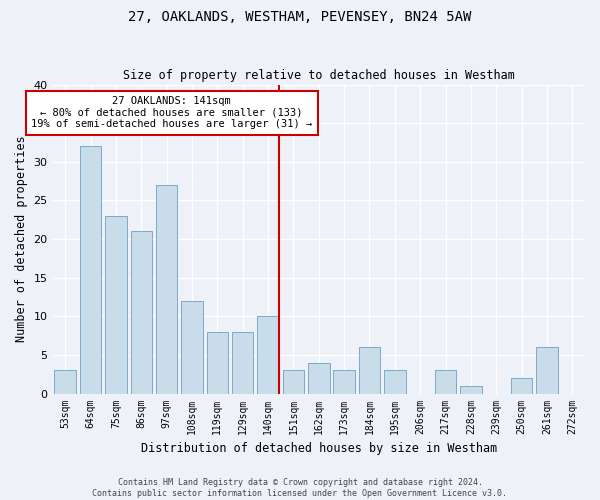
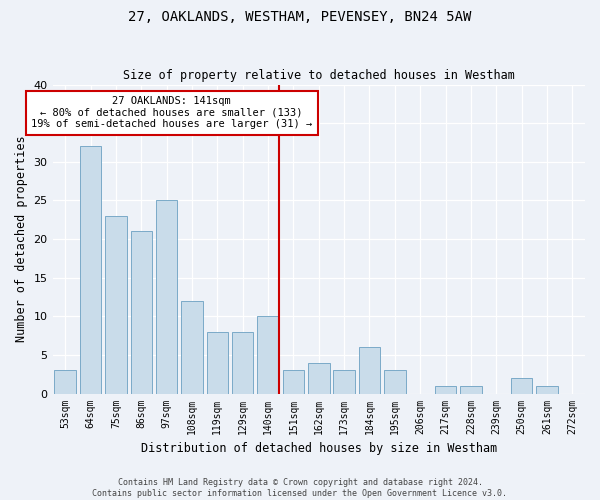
97sqm: 27 -> 25
217sqm: 3 -> 1
261sqm: 6 -> 1
